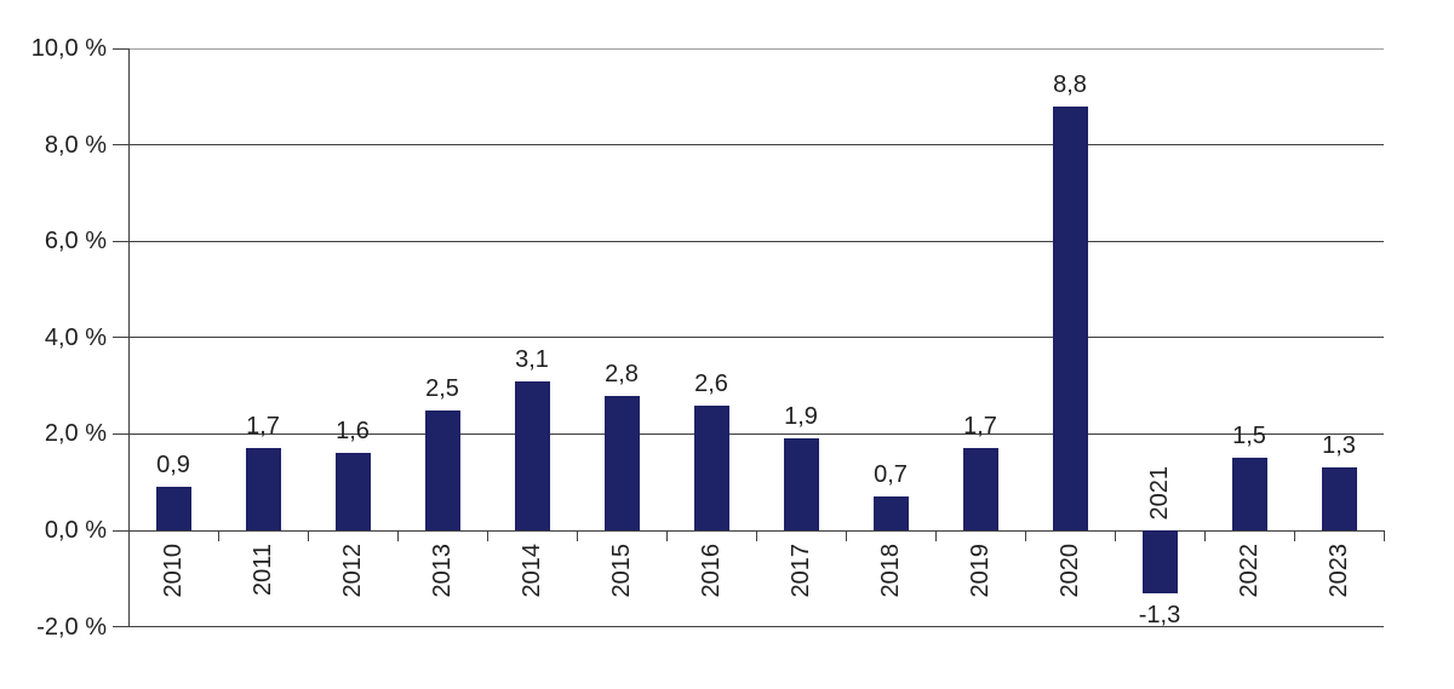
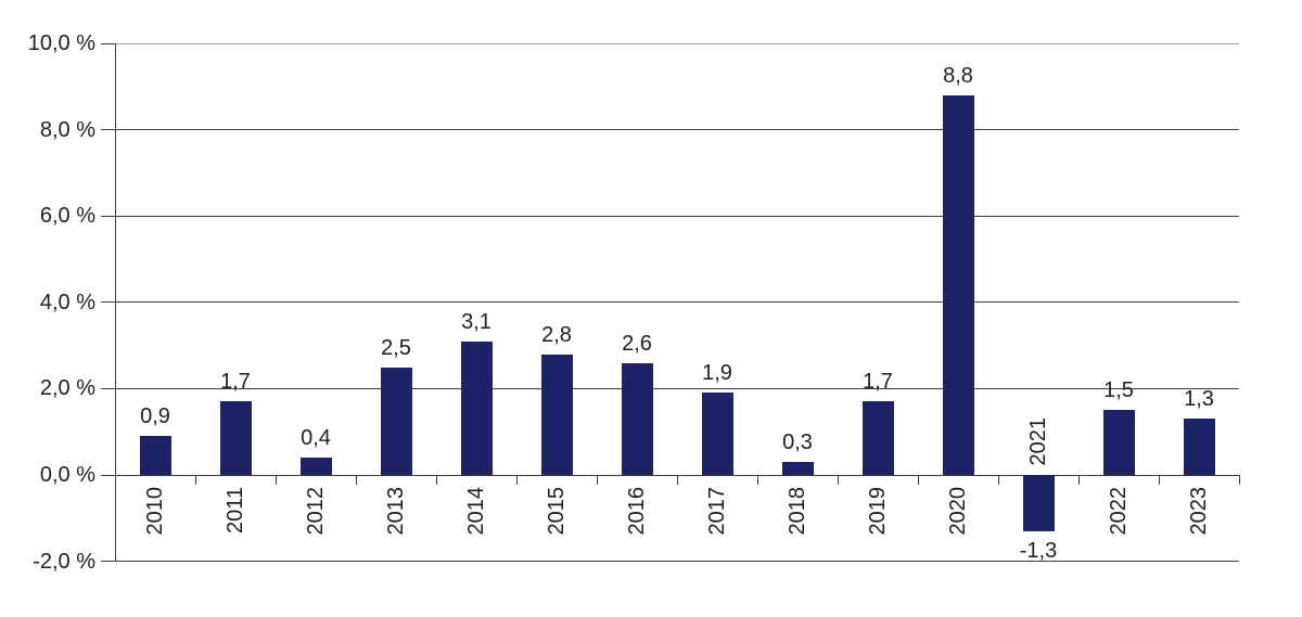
2012: 1,6 -> 0,4
2018: 0,7 -> 0,3
